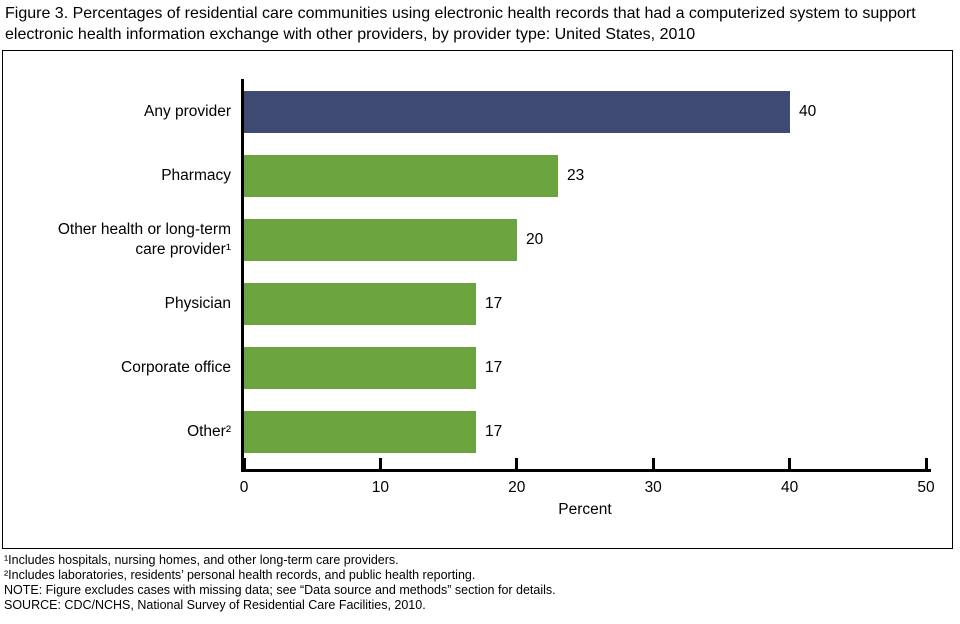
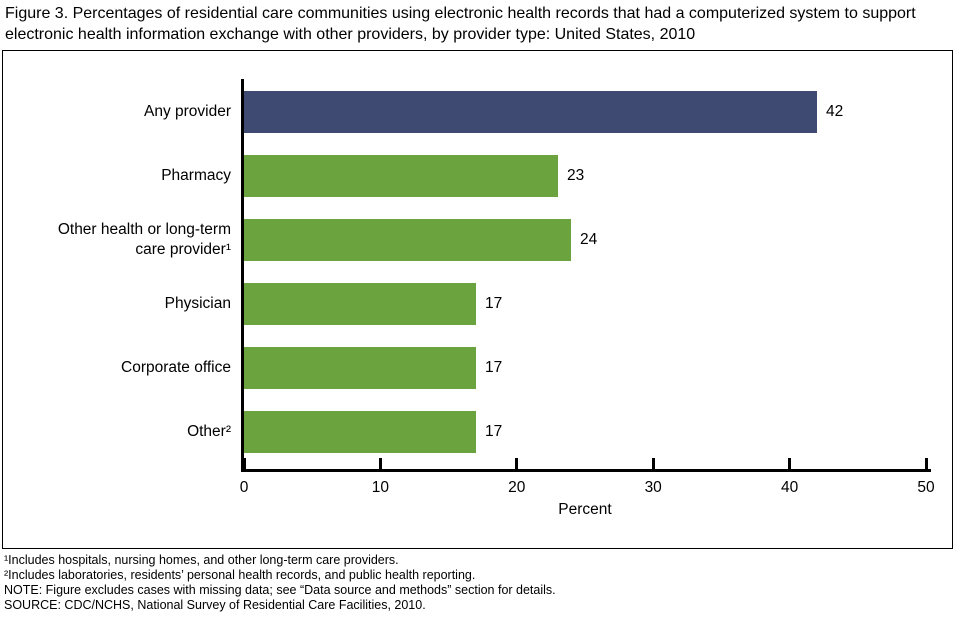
Any provider: 40 -> 42
Other health or long-term care provider¹: 20 -> 24
